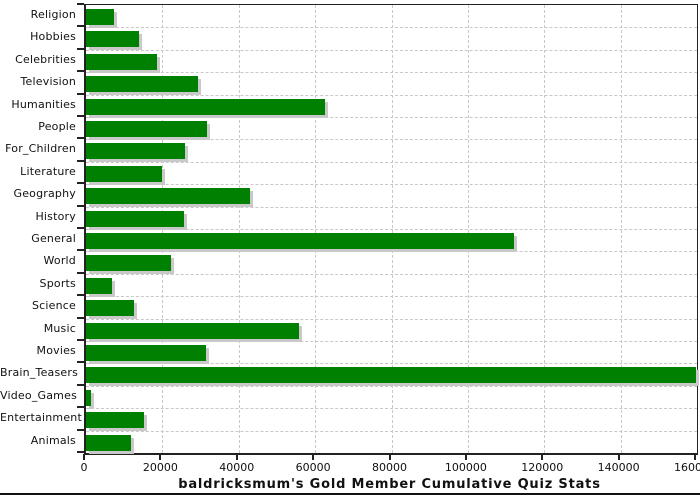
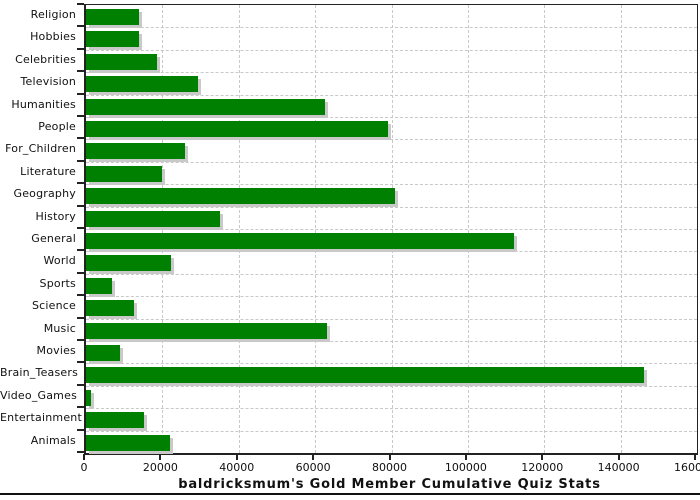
Religion: 7000 -> 14000
People: 32000 -> 79000
Geography: 43000 -> 81000
History: 26000 -> 35000
Music: 56000 -> 63000
Movies: 32000 -> 9000
Brain_Teasers: 160000 -> 146000
Animals: 12000 -> 22000
